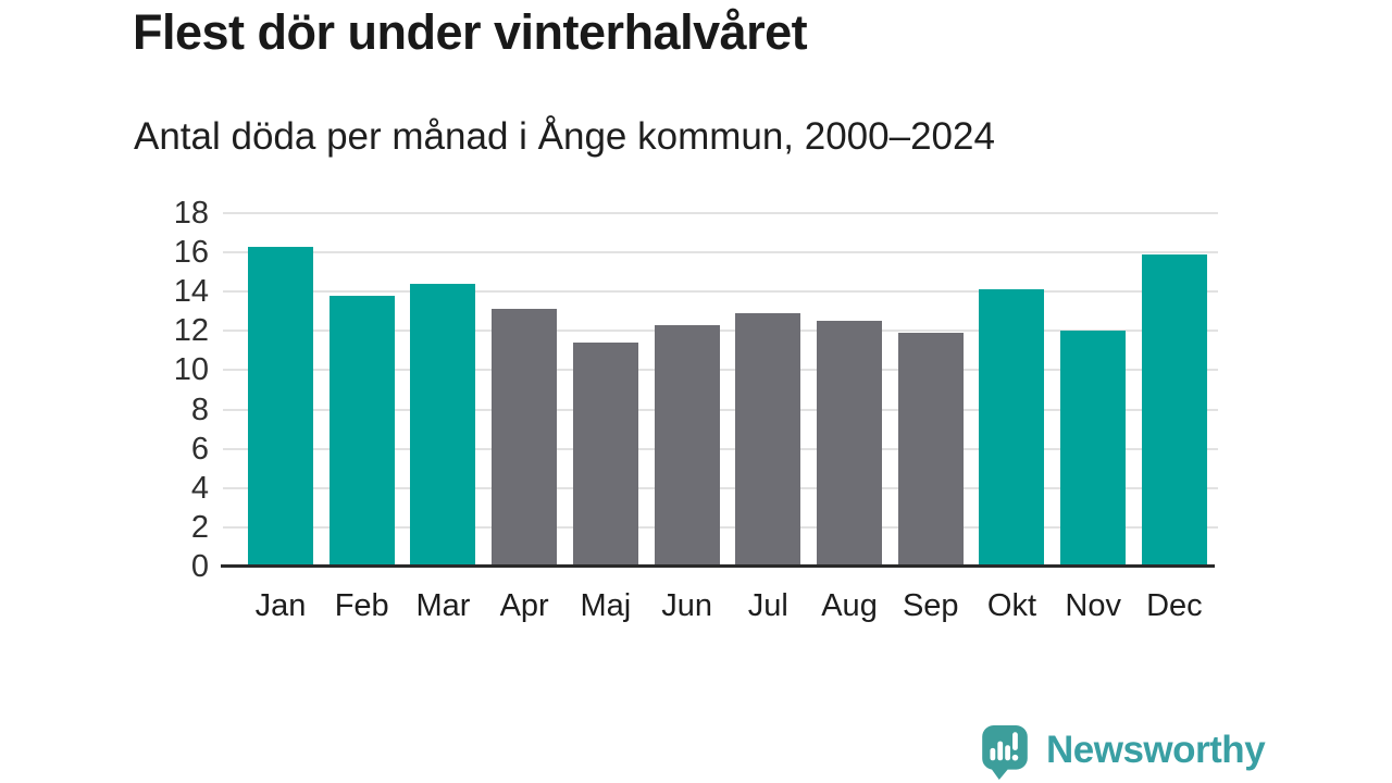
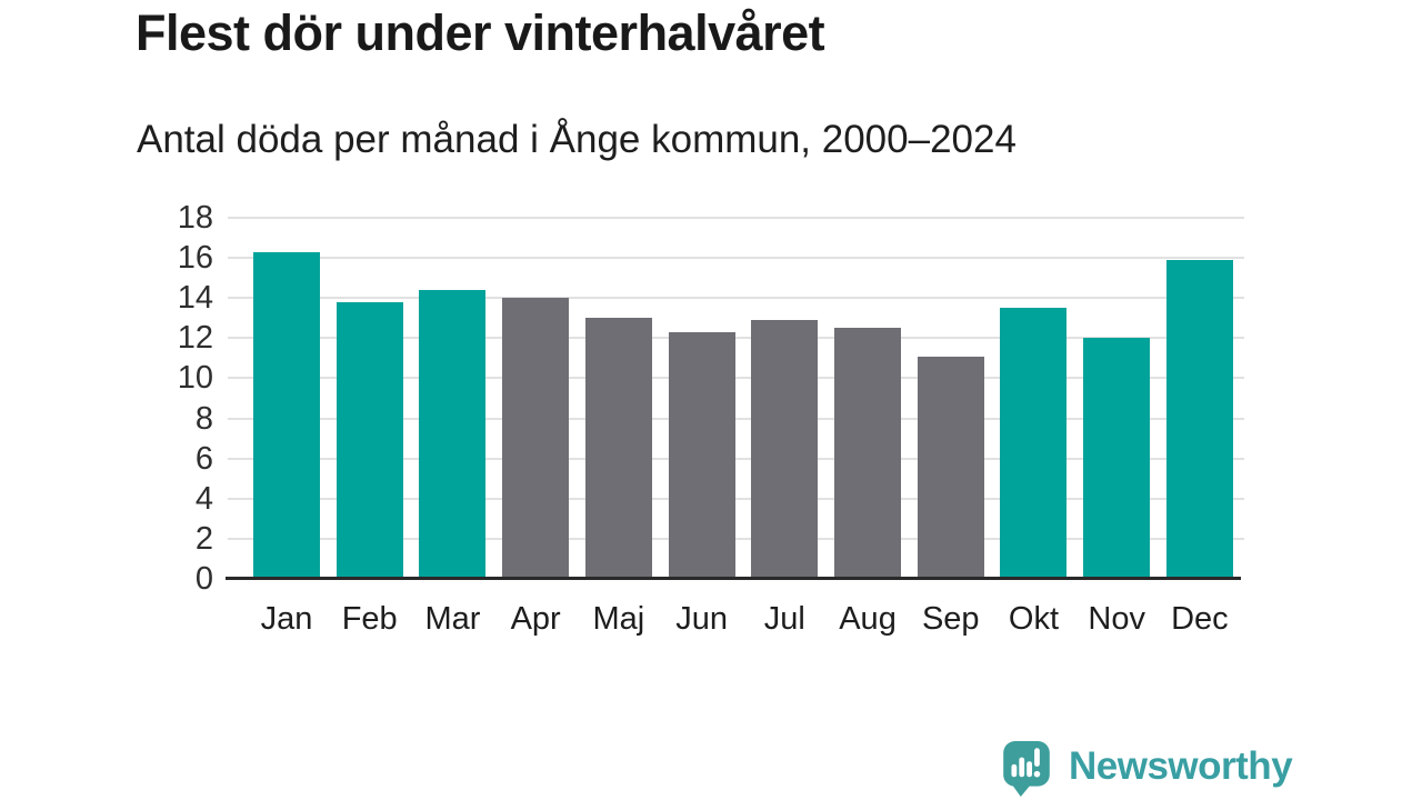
Apr: 13.1 -> 14.0
Maj: 11.4 -> 13.0
Sep: 11.9 -> 11.1
Okt: 14.1 -> 13.5
